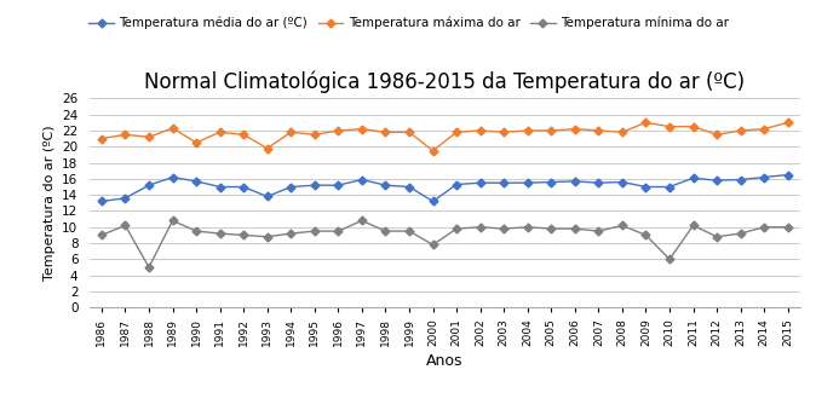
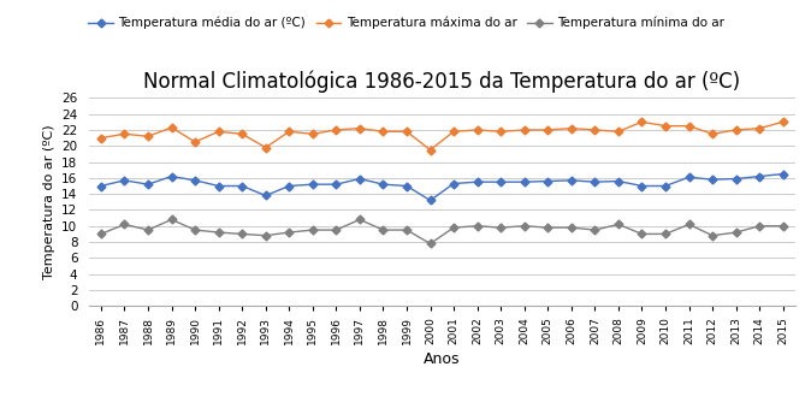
Temperatura média do ar (ºC)/1986: 13.2 -> 15.0
Temperatura média do ar (ºC)/1987: 13.6 -> 15.7
Temperatura mínima do ar/1988: 5.0 -> 9.5
Temperatura mínima do ar/2010: 6.0 -> 9.0
